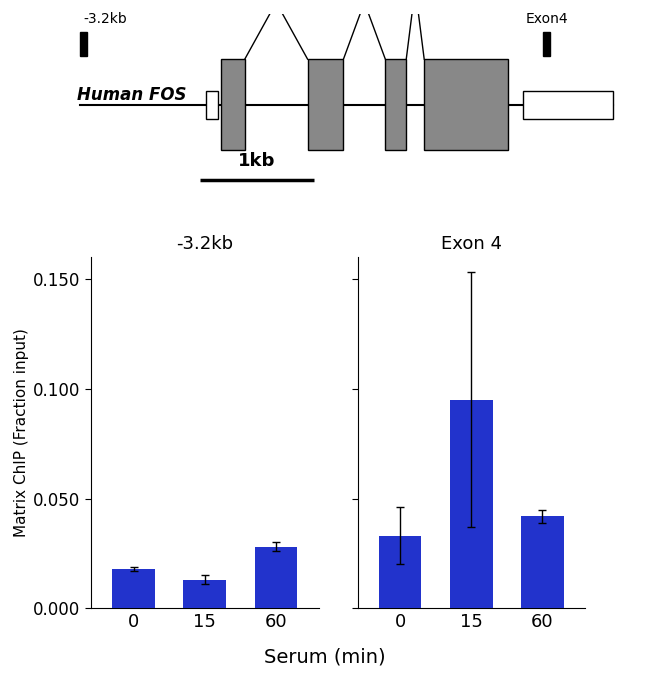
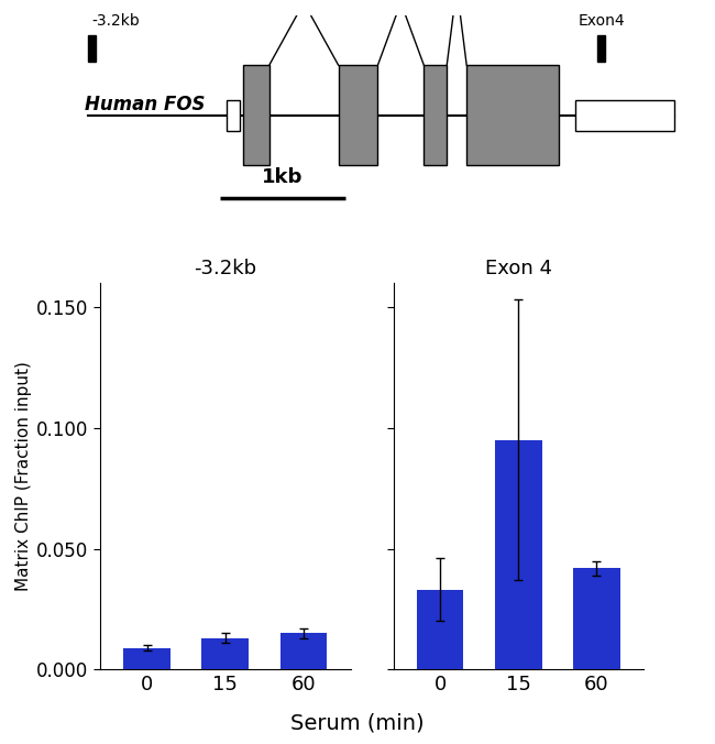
-3.2kb/0: 0.018 -> 0.009
-3.2kb/60: 0.028 -> 0.015
